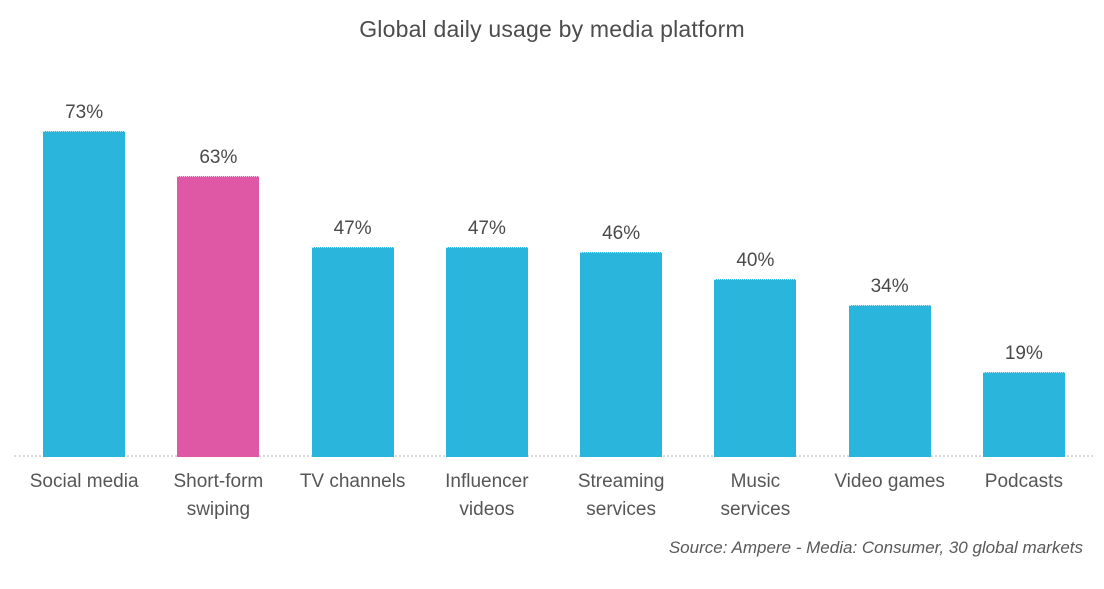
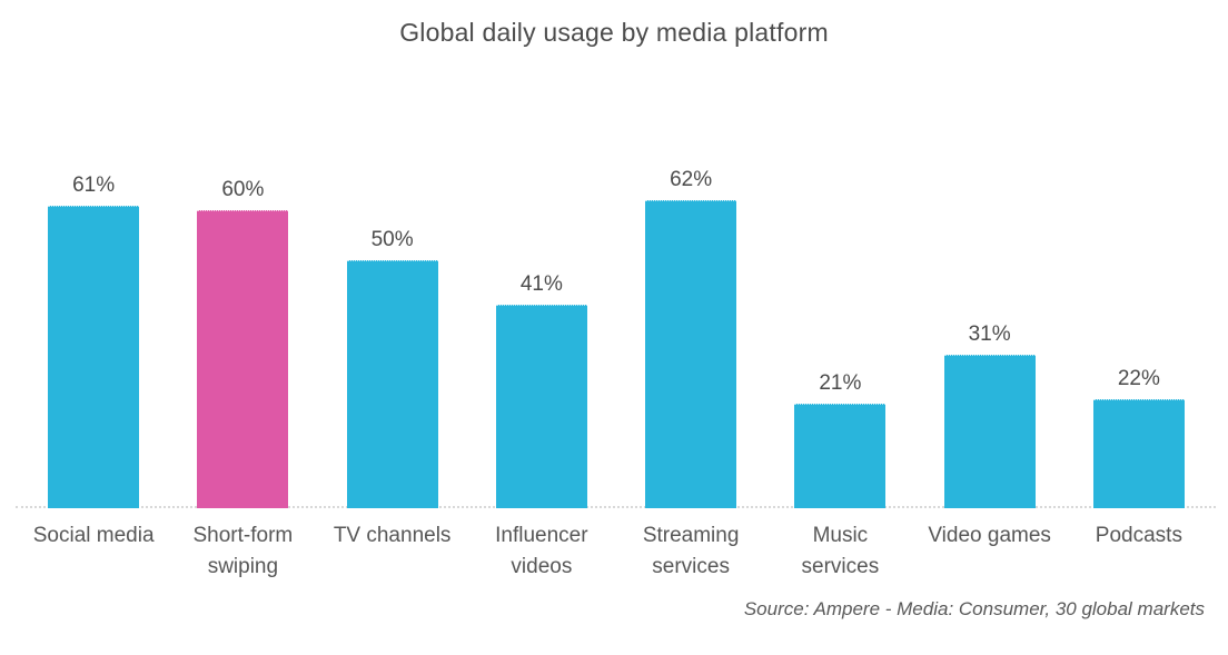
Social media: 73% -> 61%
Short-form swiping: 63% -> 60%
TV channels: 47% -> 50%
Influencer videos: 47% -> 41%
Streaming services: 46% -> 62%
Music services: 40% -> 21%
Video games: 34% -> 31%
Podcasts: 19% -> 22%
